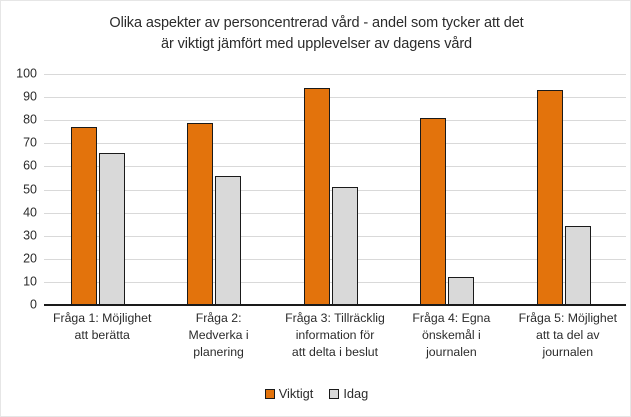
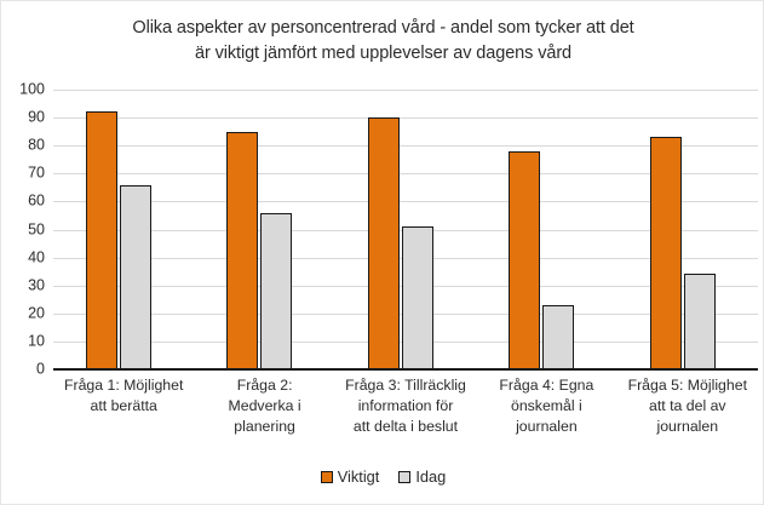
Viktigt/Fråga 1: Möjlighet att berätta: 77 -> 92
Viktigt/Fråga 2: Medverka i planering: 79 -> 85
Viktigt/Fråga 3: Tillräcklig information för att delta i beslut: 94 -> 90
Viktigt/Fråga 4: Egna önskemål i journalen: 81 -> 78
Idag/Fråga 4: Egna önskemål i journalen: 12 -> 23
Viktigt/Fråga 5: Möjlighet att ta del av journalen: 93 -> 83
